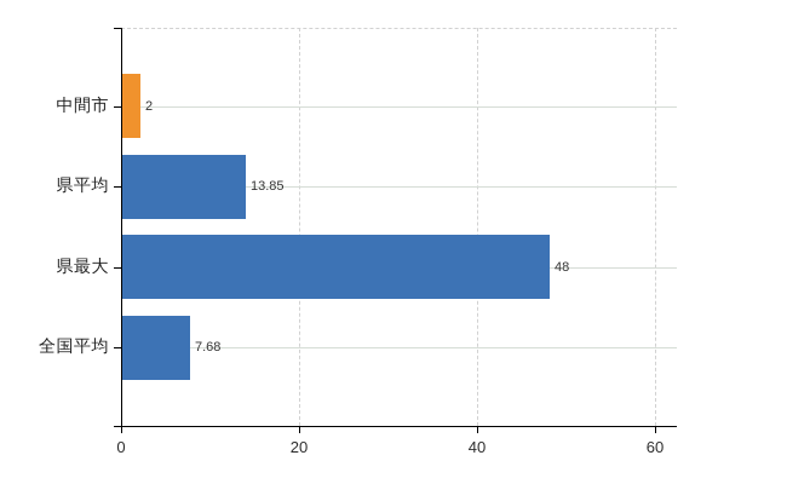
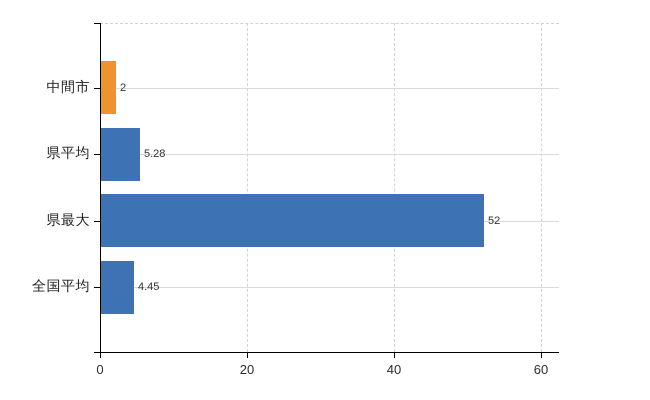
県平均: 13.85 -> 5.28
県最大: 48 -> 52
全国平均: 7.68 -> 4.45
